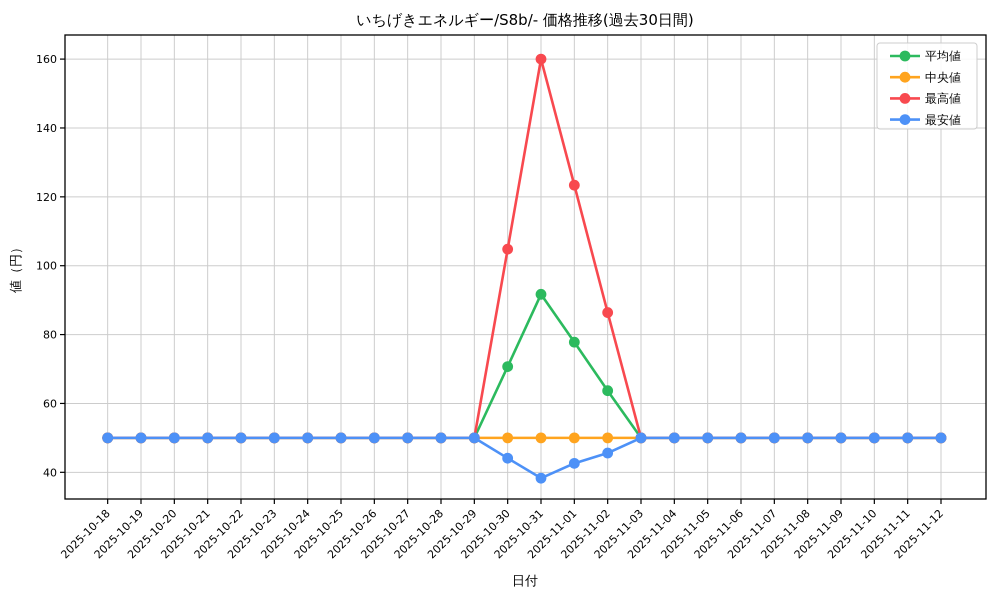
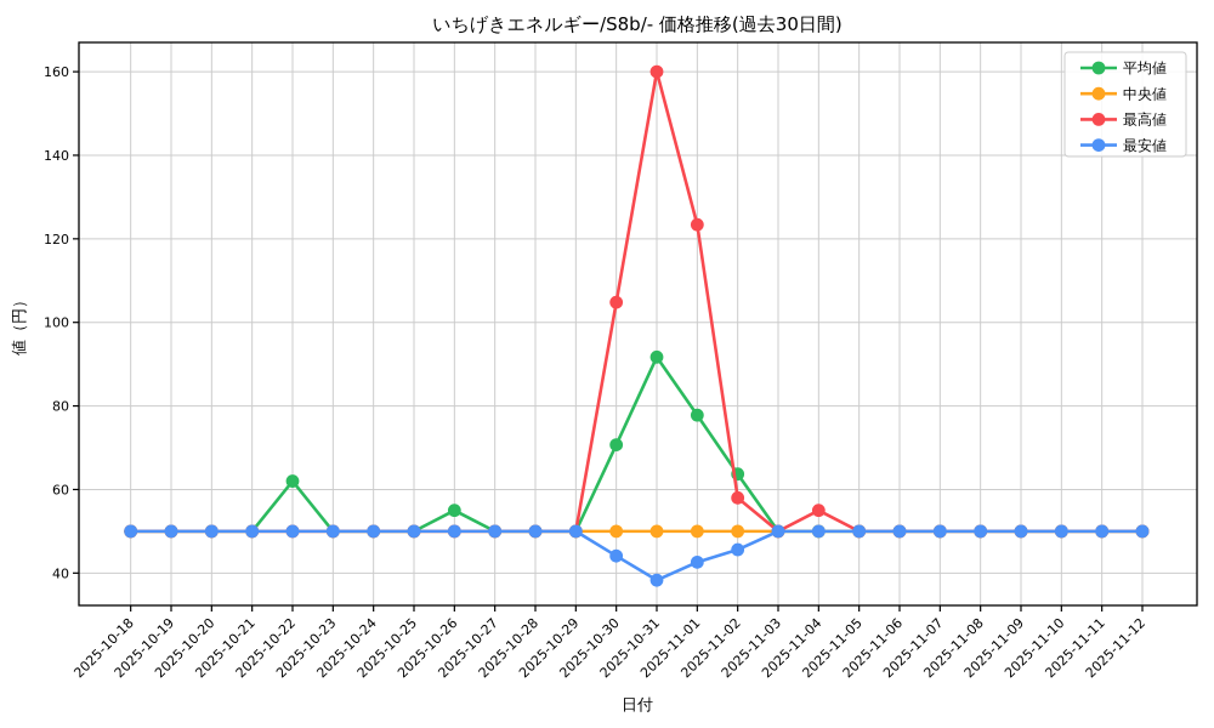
平均値/2025-10-22: 50 -> 62
平均値/2025-10-26: 50 -> 55
最高値/2025-11-02: 86 -> 58
最高値/2025-11-04: 50 -> 55
